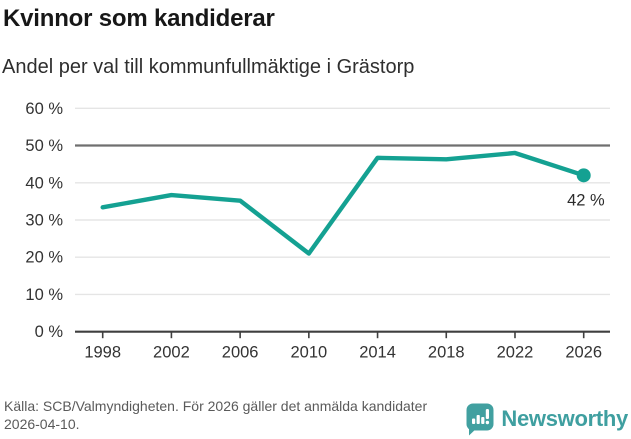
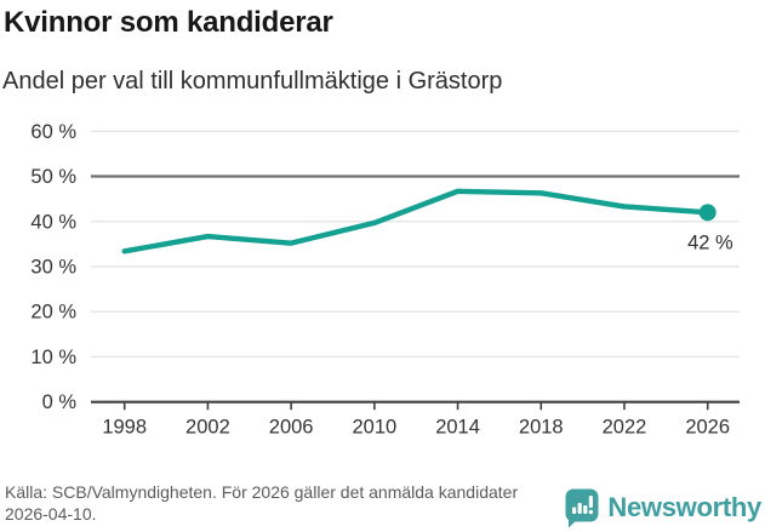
2010: 21% -> 40%
2022: 48% -> 43%
